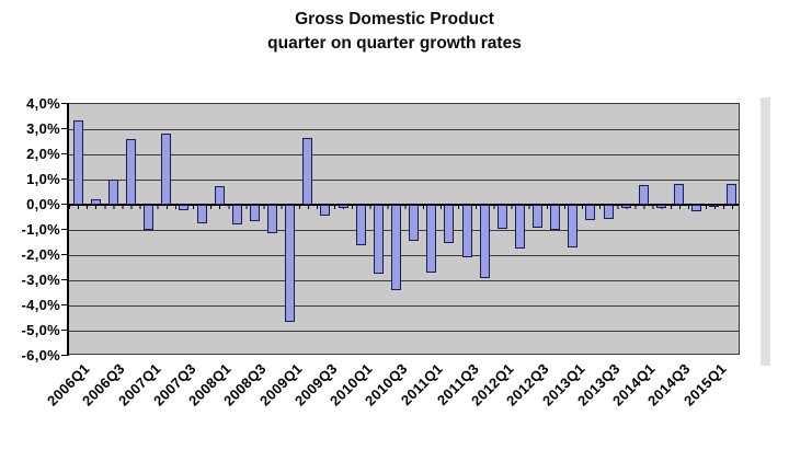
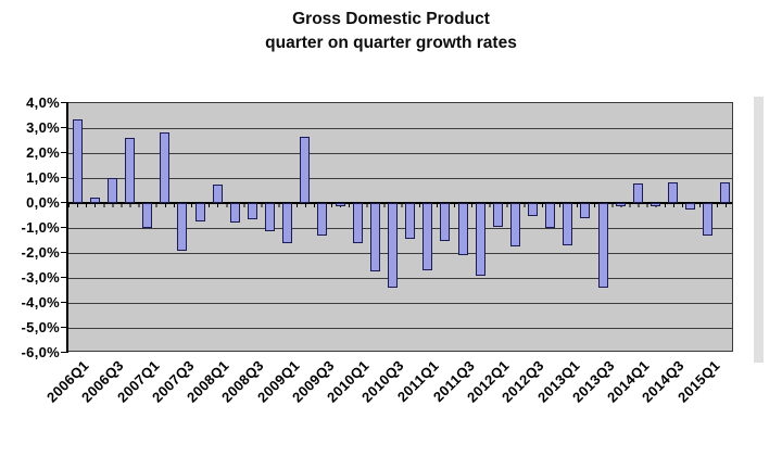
2007Q3: -0,2% -> -1,9%
2009Q1: -4,7% -> -1,6%
2009Q3: -0,5% -> -1,3%
2012Q3: -0,9% -> -0,5%
2013Q3: -0,6% -> -3,4%
2015Q1: -0,1% -> -1,3%
